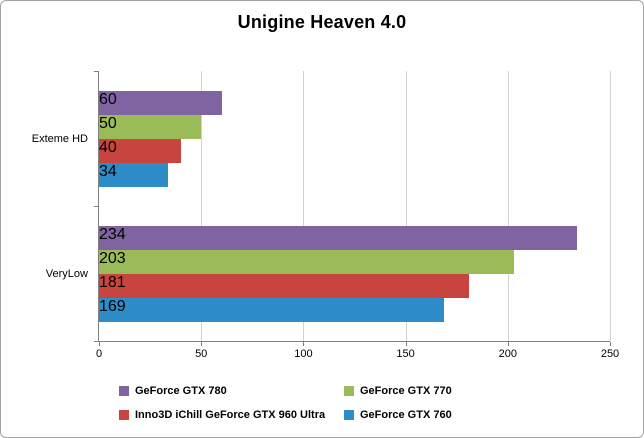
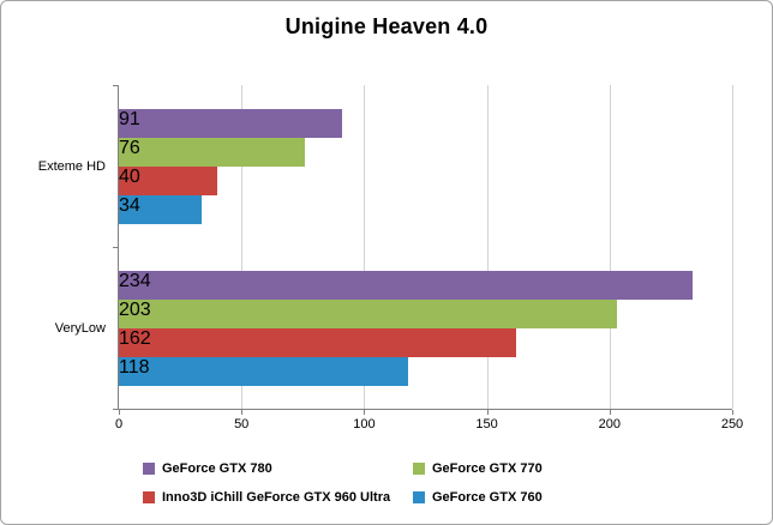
GeForce GTX 780/Exteme HD: 60 -> 91
GeForce GTX 770/Exteme HD: 50 -> 76
Inno3D iChill GeForce GTX 960 Ultra/VeryLow: 181 -> 162
GeForce GTX 760/VeryLow: 169 -> 118
